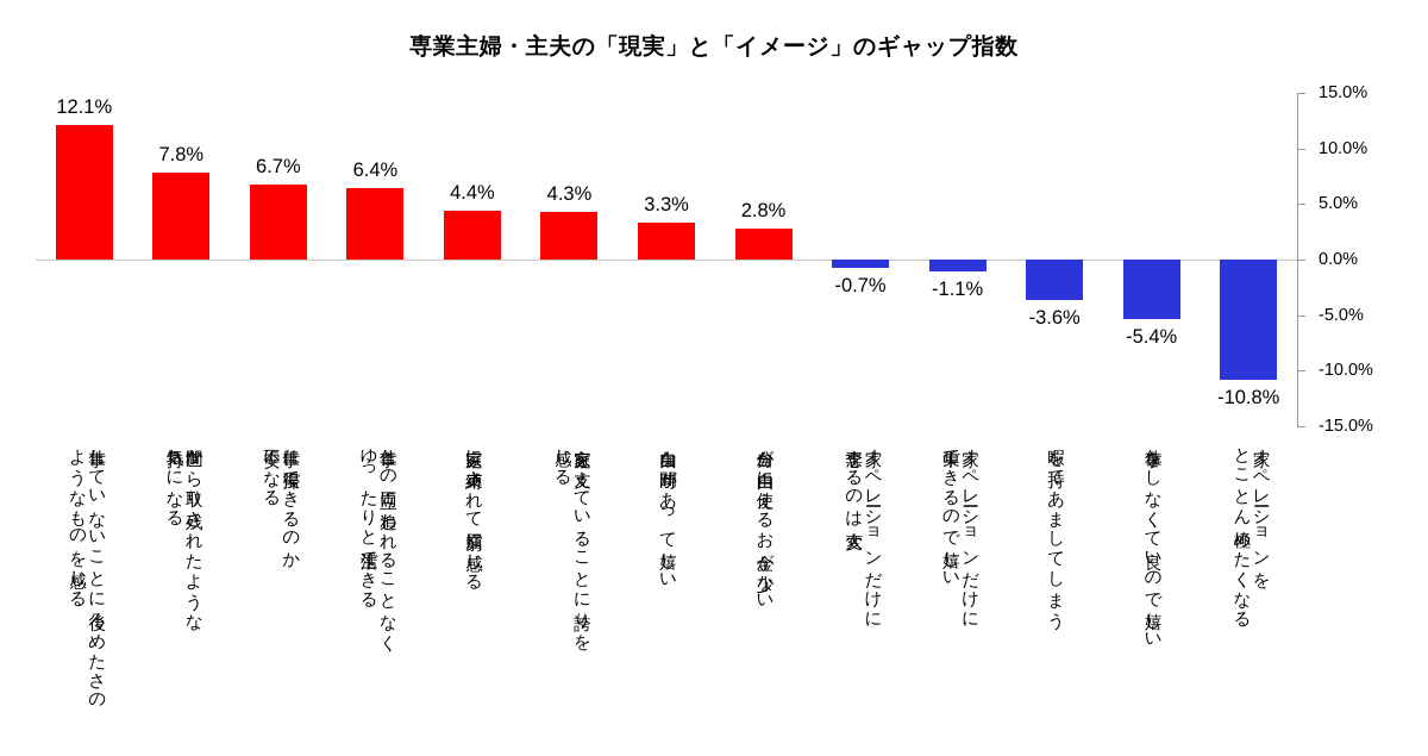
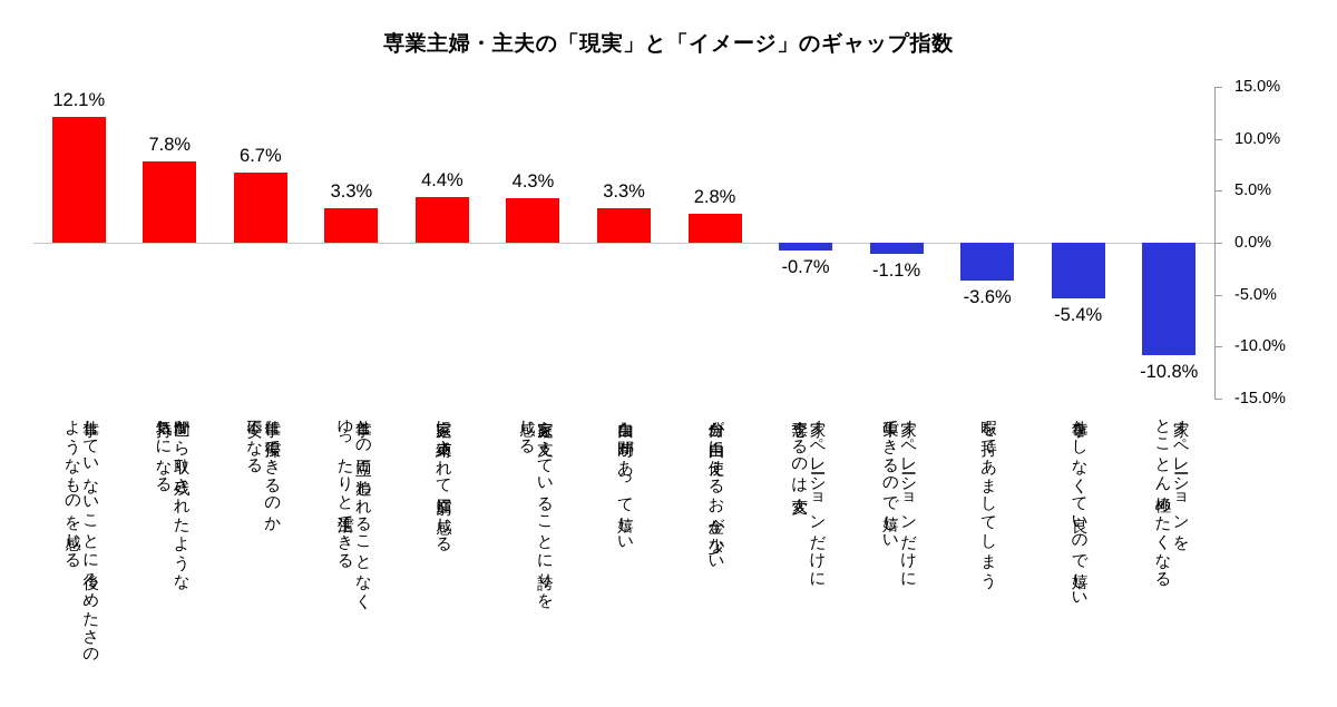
仕事との両立に追われることなくゆったりと生活できる: 6.4% -> 3.3%
